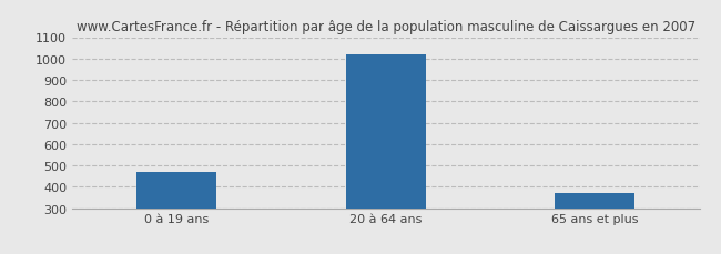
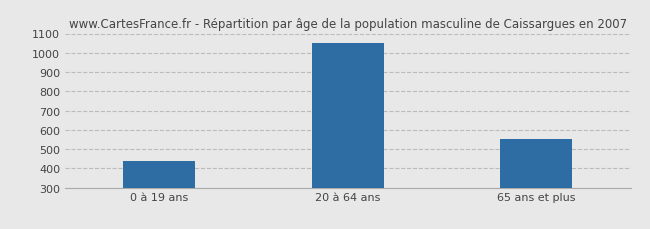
0 à 19 ans: 470 -> 440
20 à 64 ans: 1020 -> 1050
65 ans et plus: 370 -> 550
